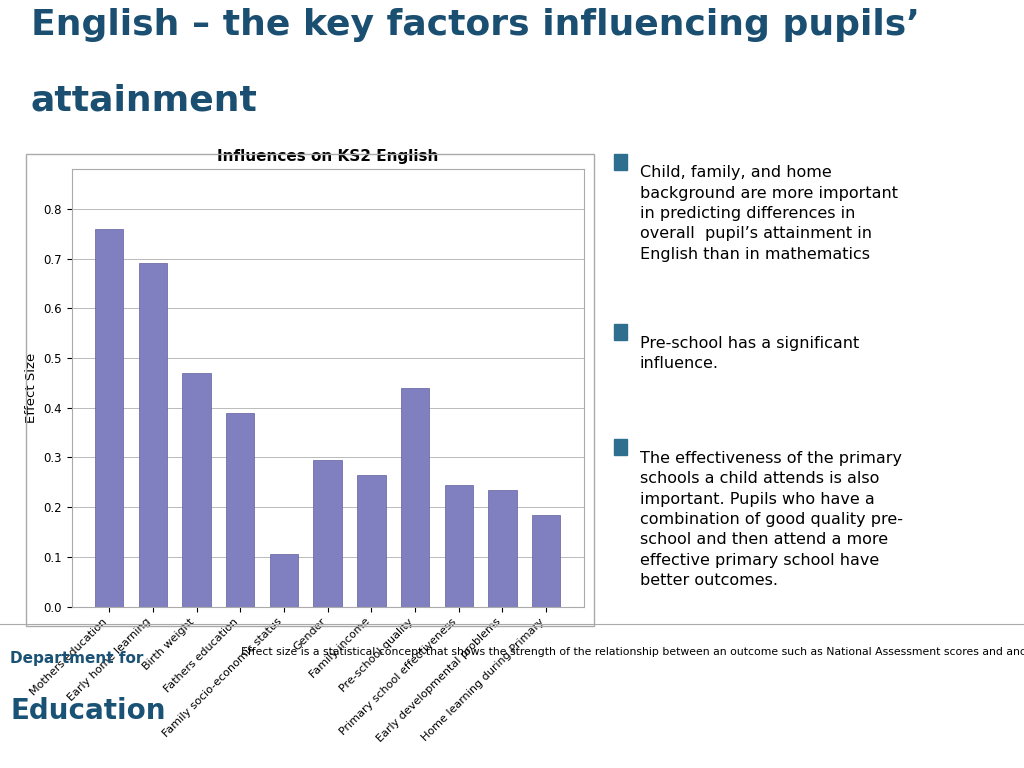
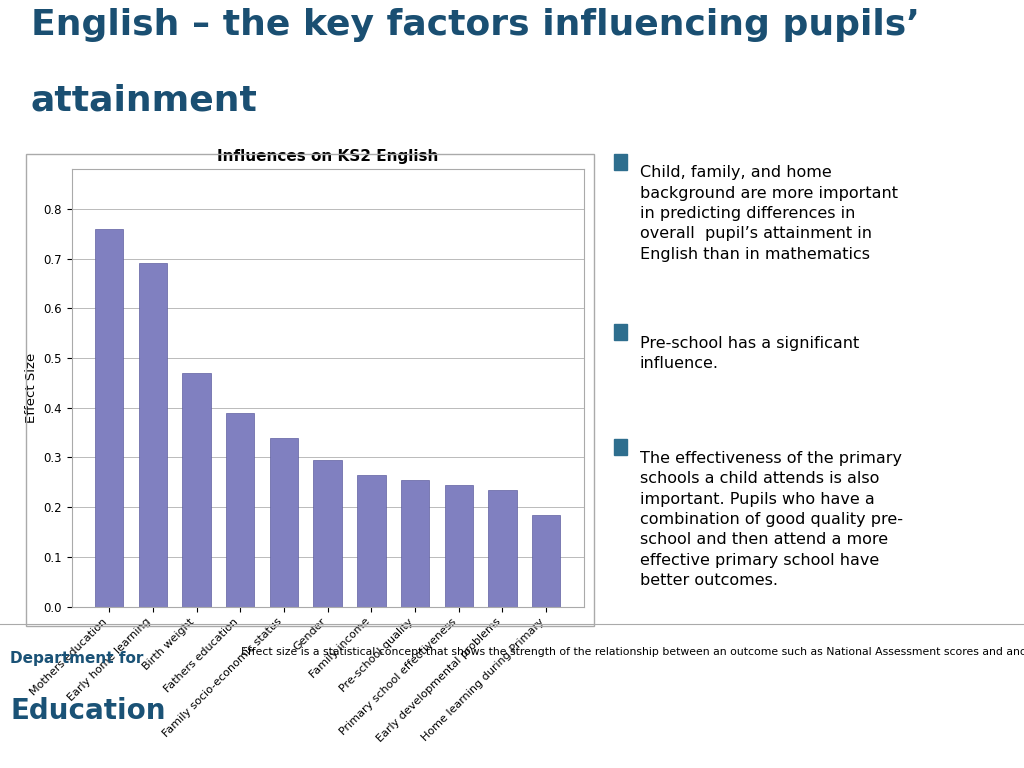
Family socio-economic status: 0.105 -> 0.340
Pre-school quality: 0.440 -> 0.255
